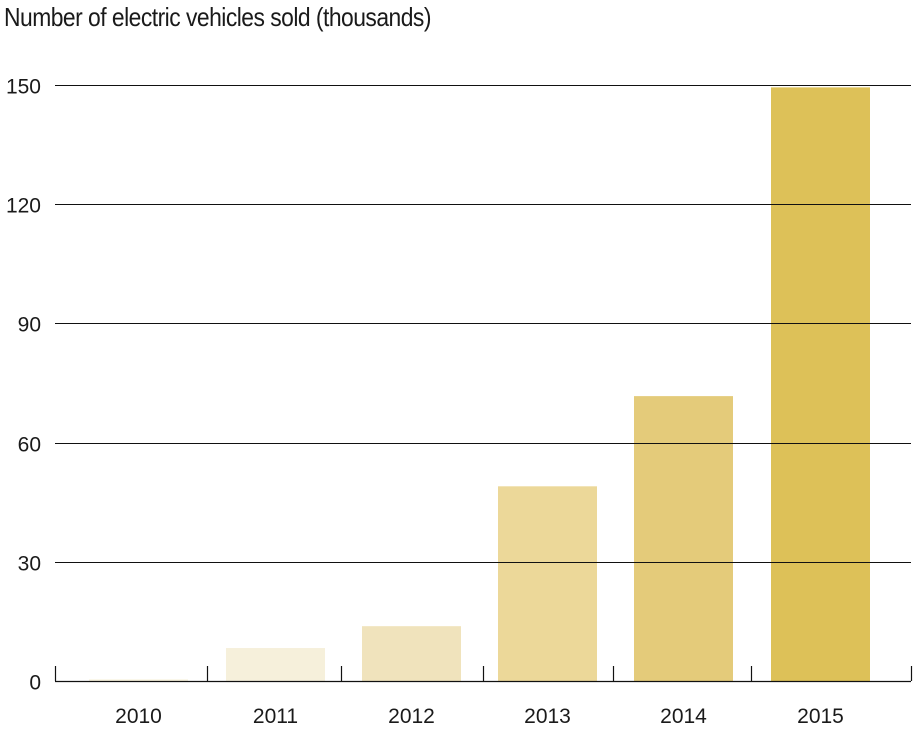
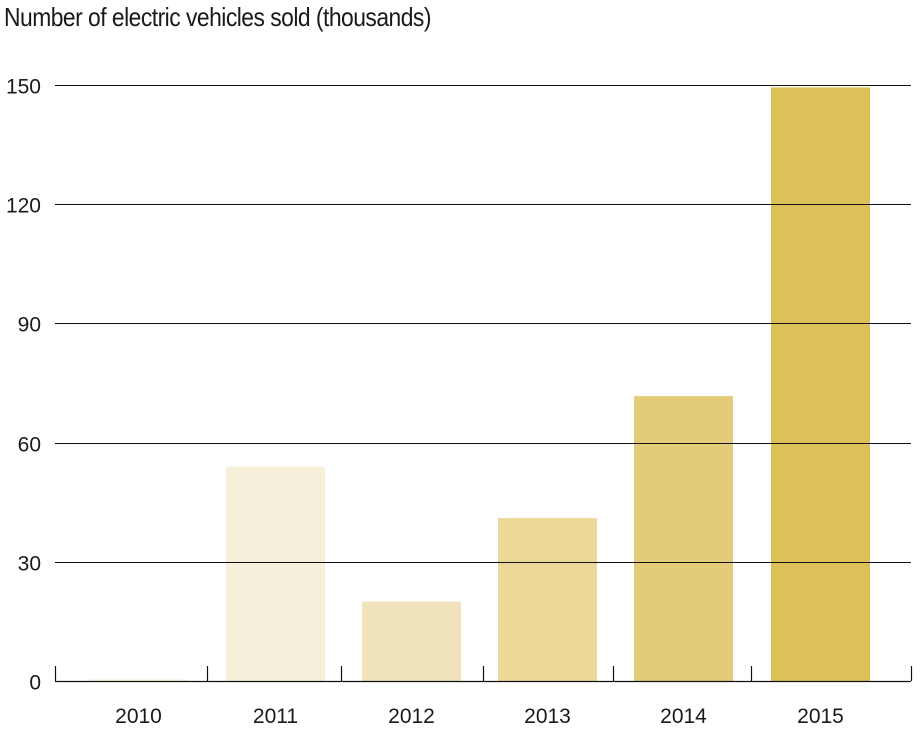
2011: 8 -> 54
2012: 14 -> 20
2013: 49 -> 41
